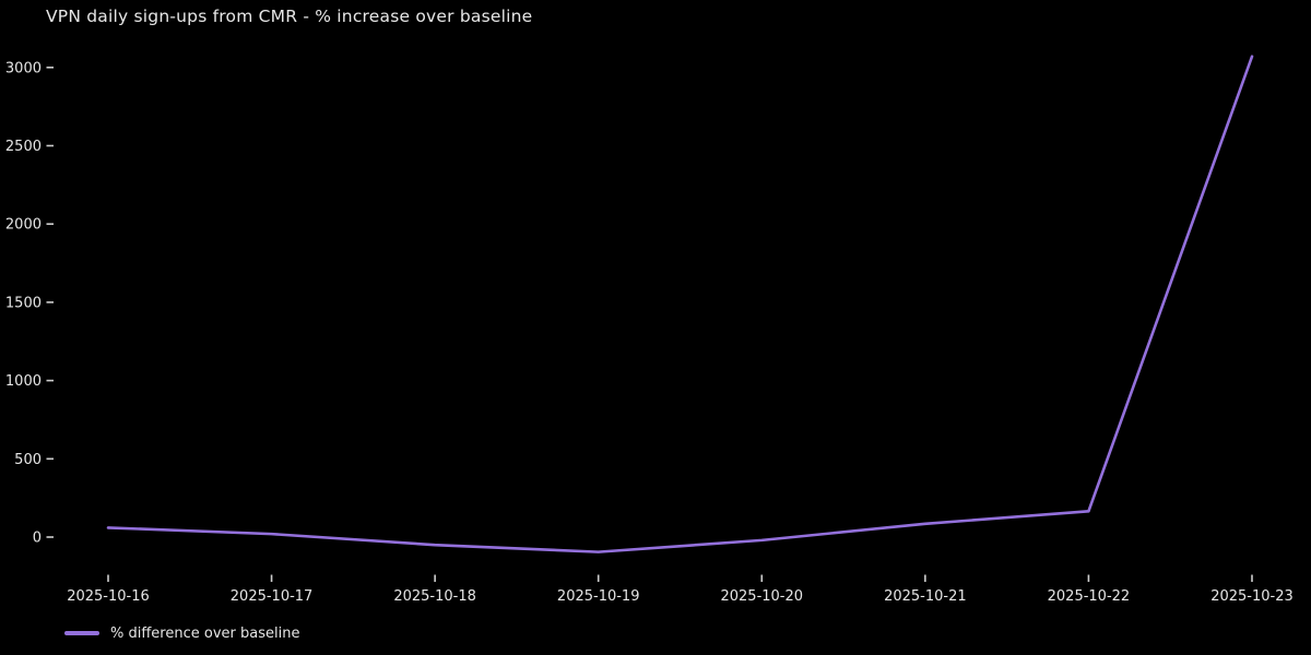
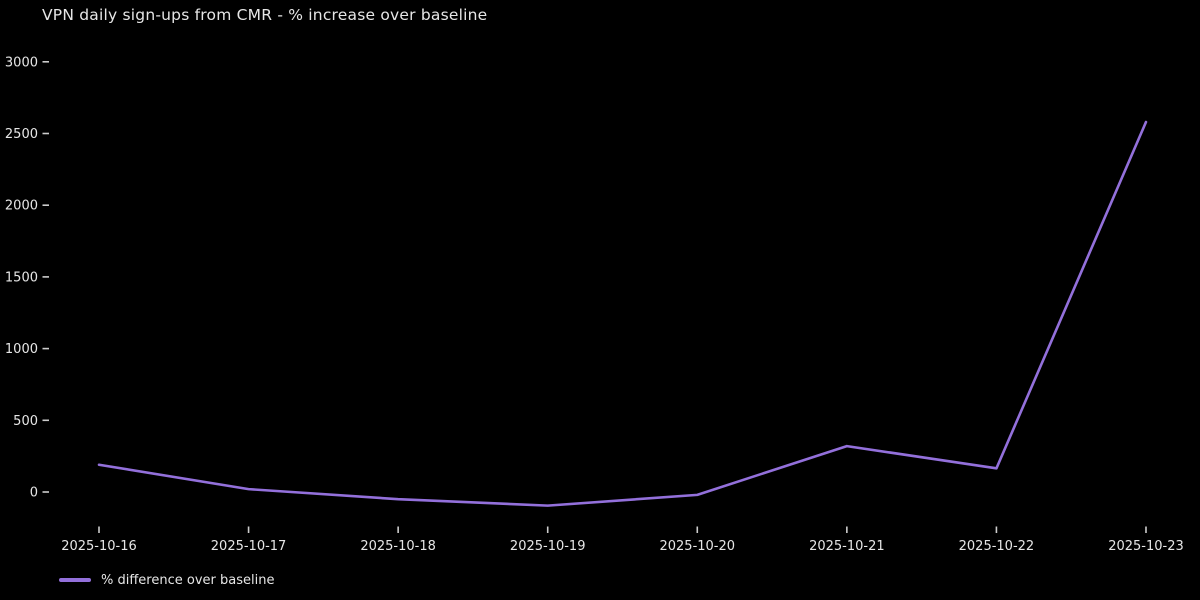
2025-10-16: 60 -> 190
2025-10-21: 80 -> 320
2025-10-23: 3070 -> 2580
